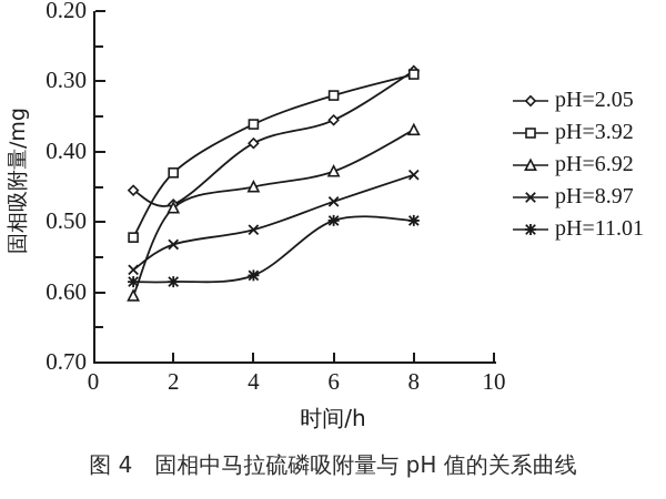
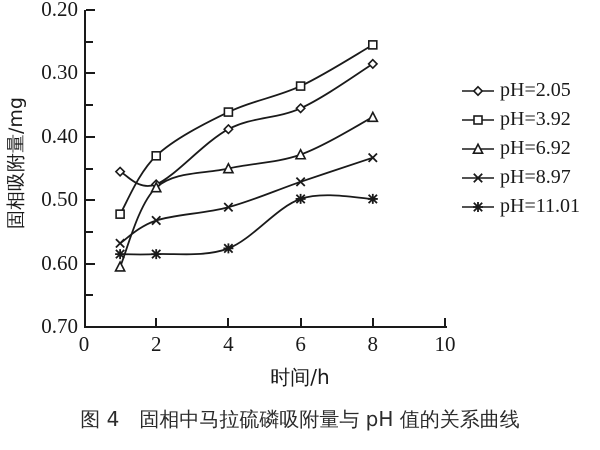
pH=3.92/8: 0.61 -> 0.65
